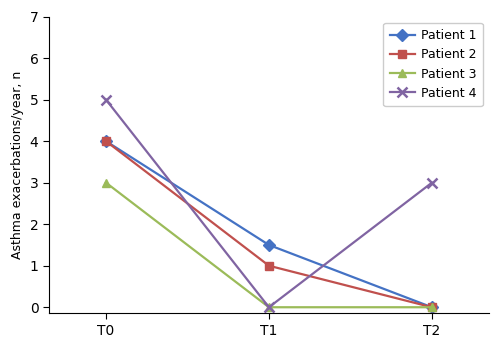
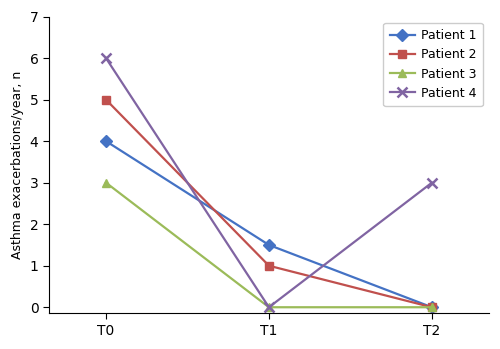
Patient 2/T0: 4 -> 5
Patient 4/T0: 5 -> 6
